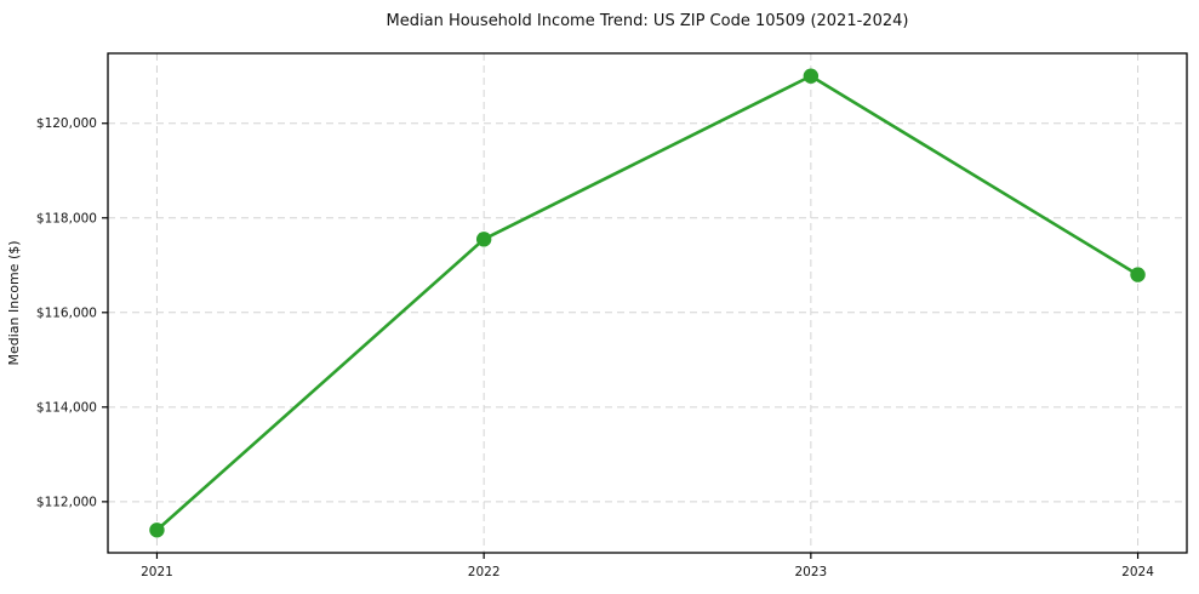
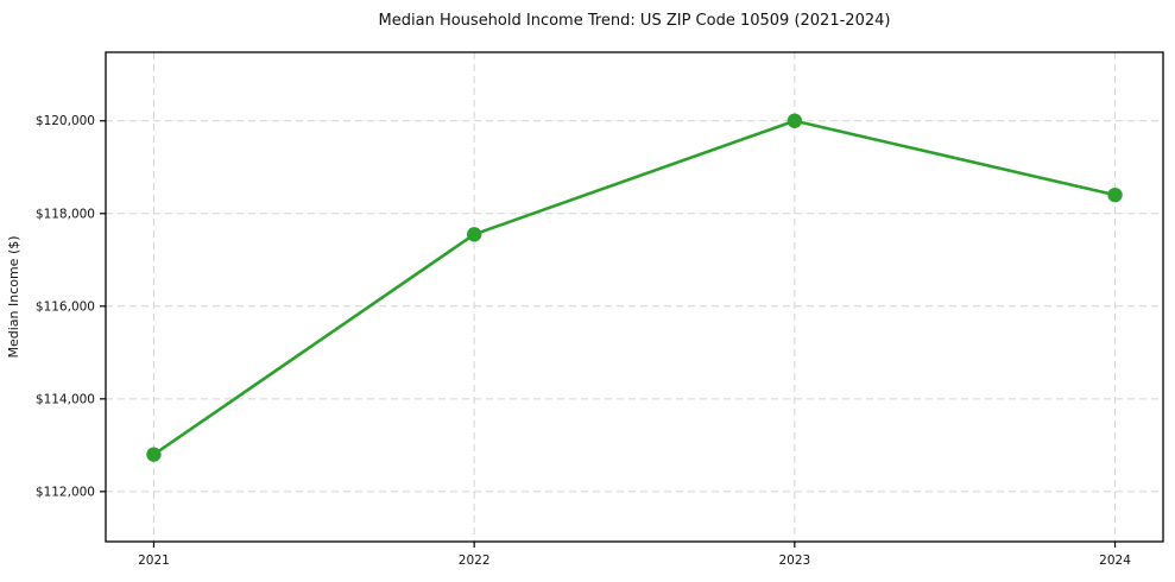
2021: $111400 -> $112800
2023: $121000 -> $120000
2024: $116800 -> $118400
